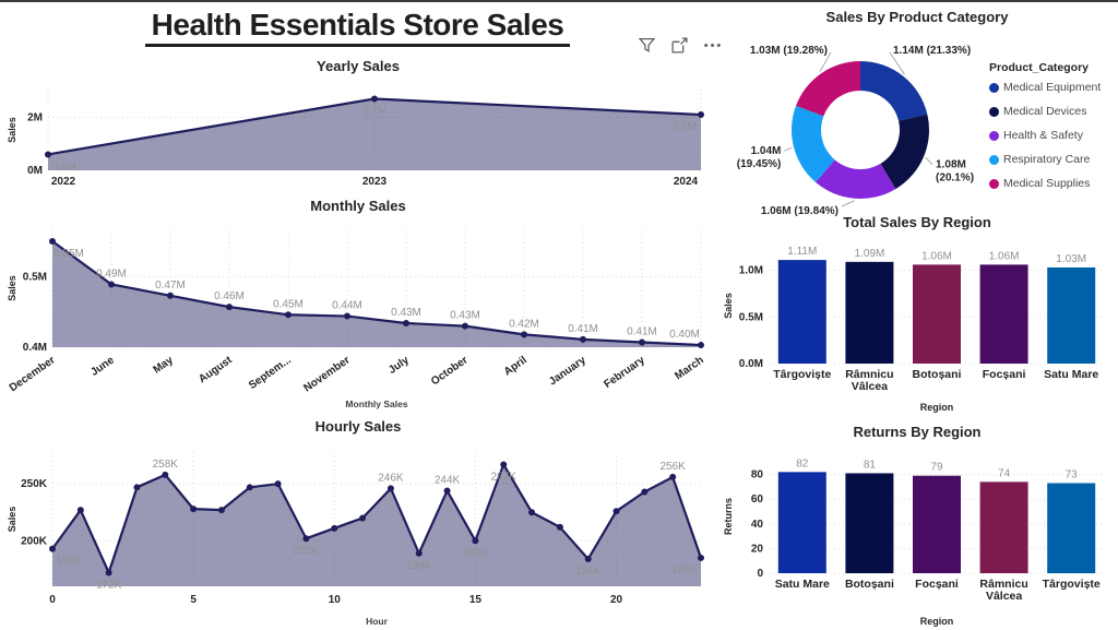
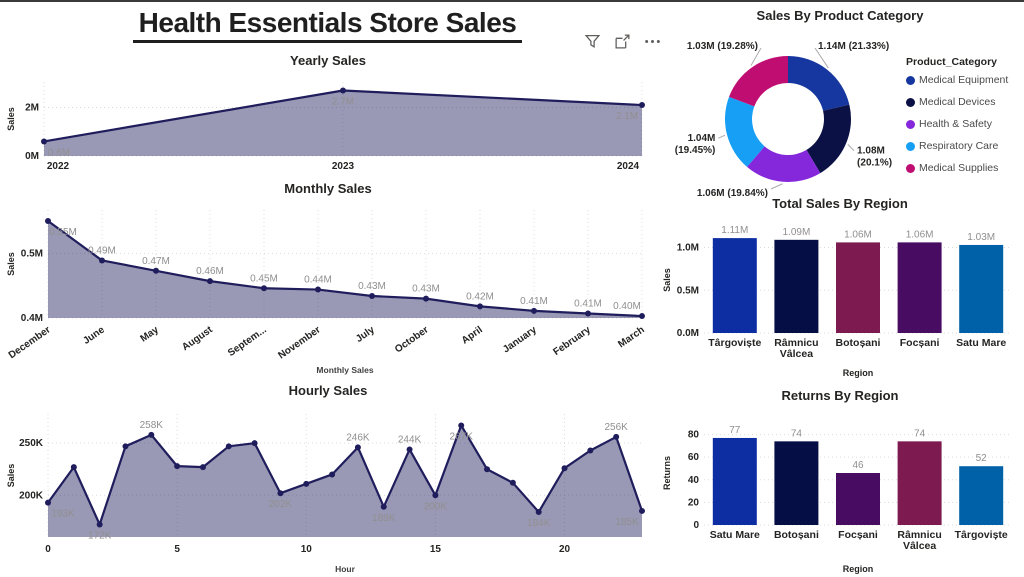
Returns By Region/Satu Mare: 82 -> 77
Returns By Region/Botoșani: 81 -> 74
Returns By Region/Focșani: 79 -> 46
Returns By Region/Târgoviște: 73 -> 52
